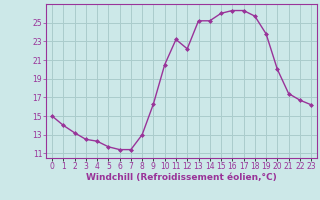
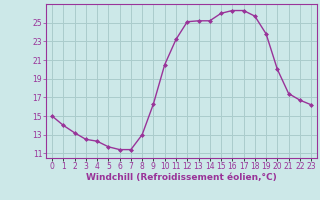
12: 22.2 -> 25.1
